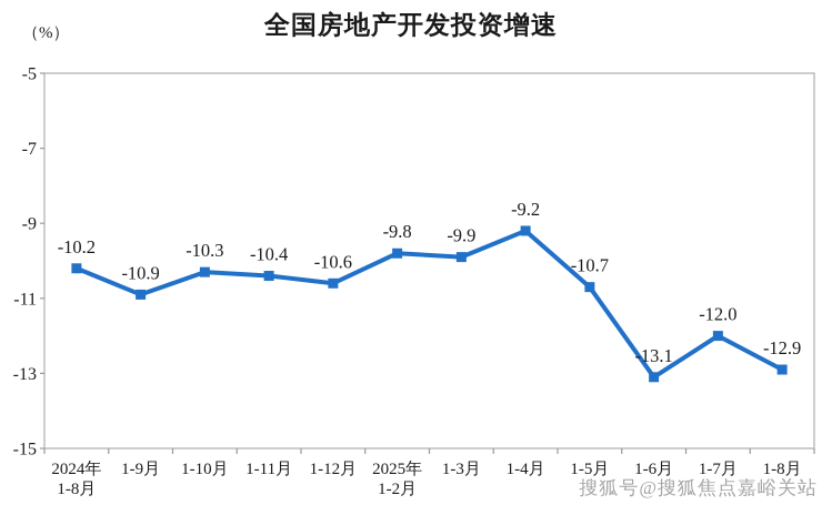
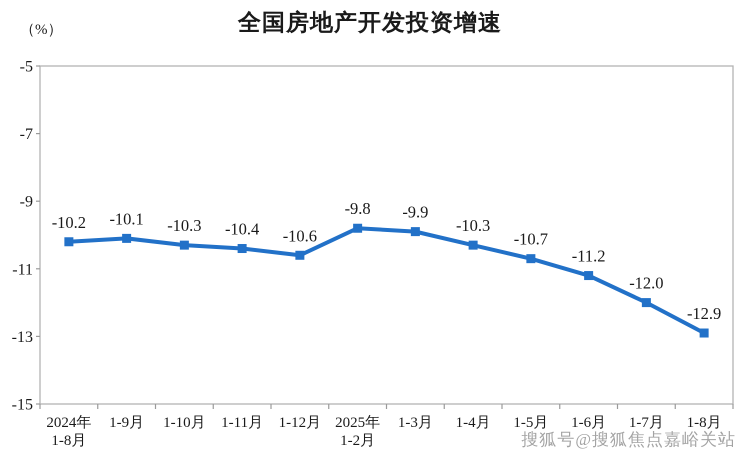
1-9月: -10.9 -> -10.1
1-4月: -9.2 -> -10.3
1-6月: -13.1 -> -11.2
